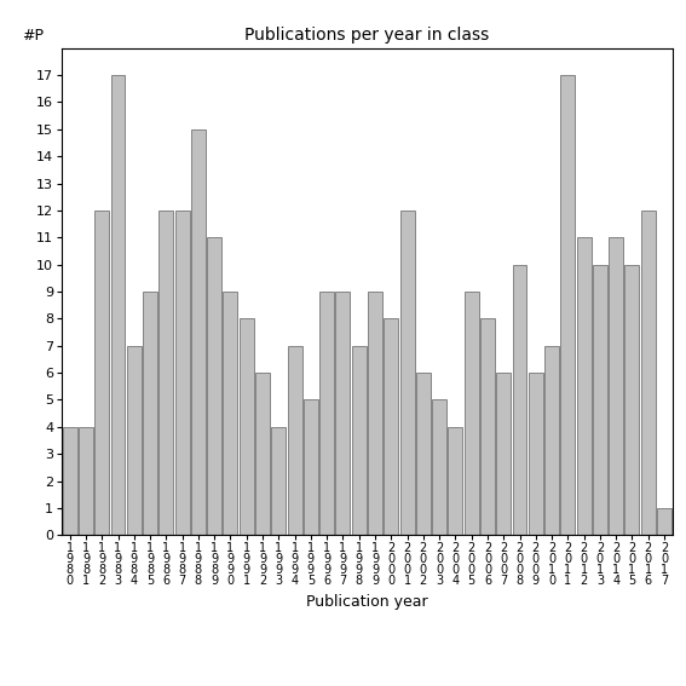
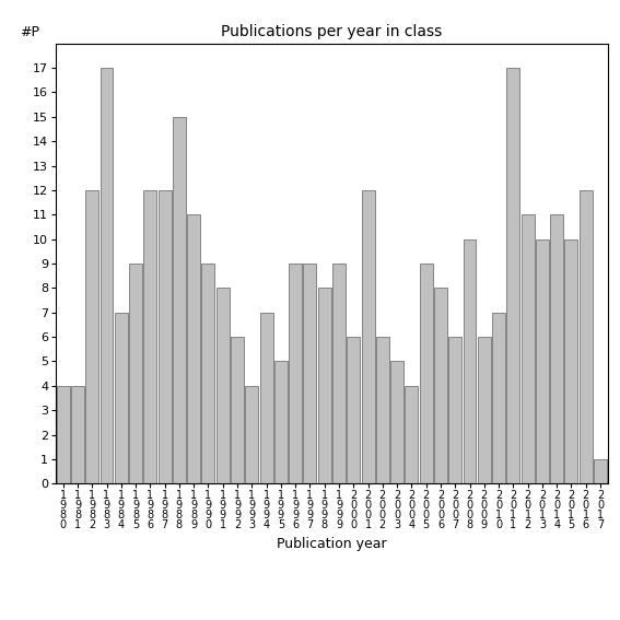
1 9 9 8: 7 -> 8
2 0 0 0: 8 -> 6
